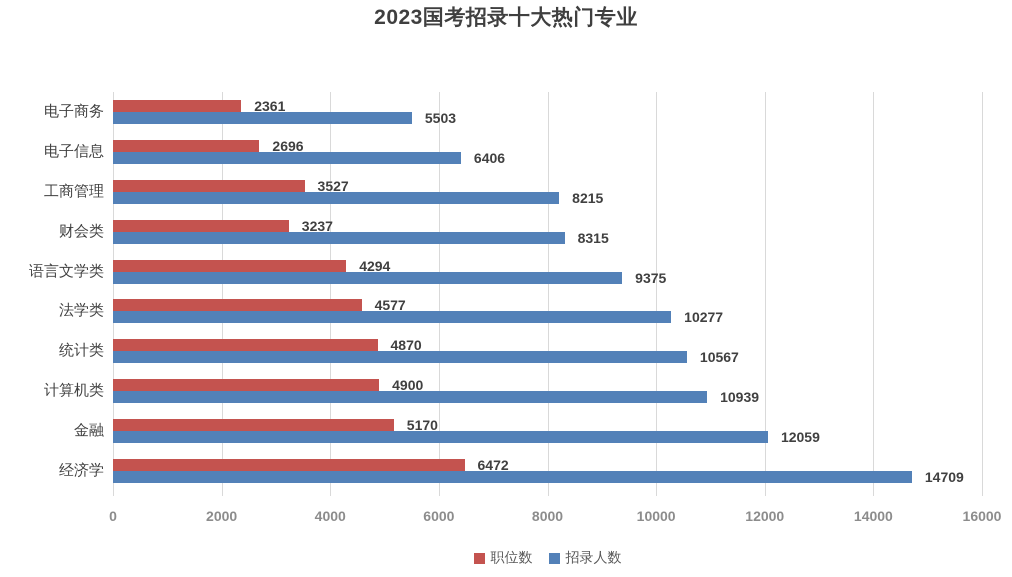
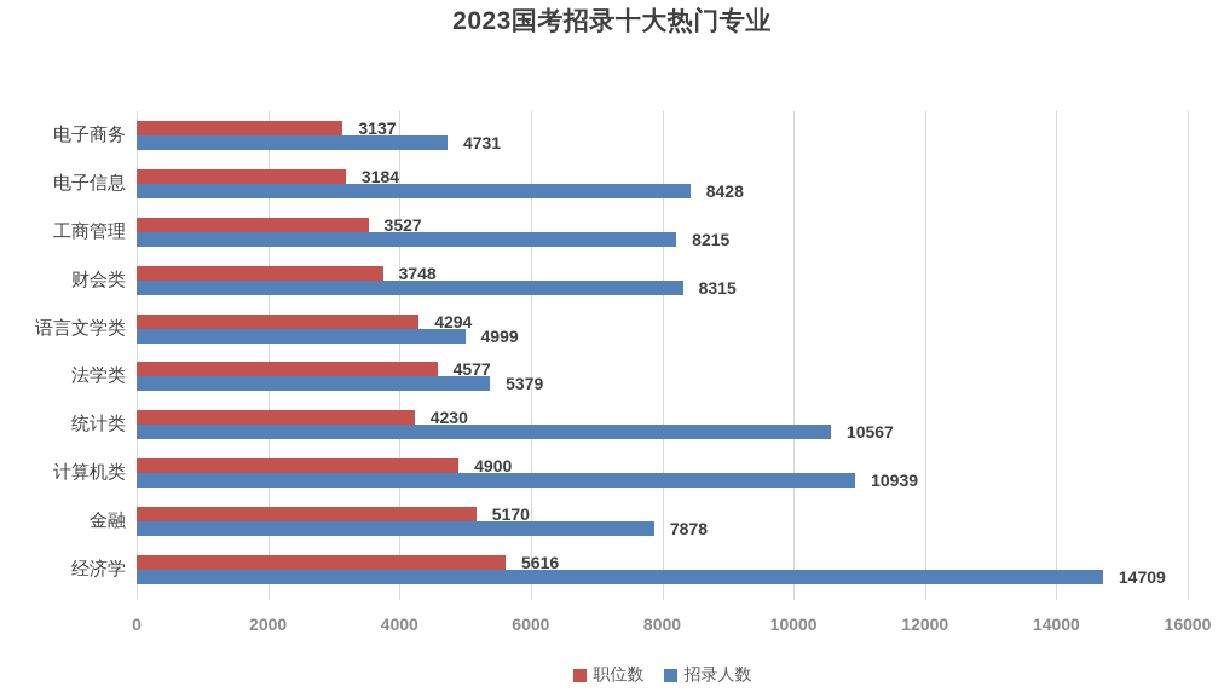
职位数/电子商务: 2361 -> 3137
招录人数/电子商务: 5503 -> 4731
职位数/电子信息: 2696 -> 3184
招录人数/电子信息: 6406 -> 8428
职位数/财会类: 3237 -> 3748
招录人数/语言文学类: 9375 -> 4999
招录人数/法学类: 10277 -> 5379
职位数/统计类: 4870 -> 4230
招录人数/金融: 12059 -> 7878
职位数/经济学: 6472 -> 5616
